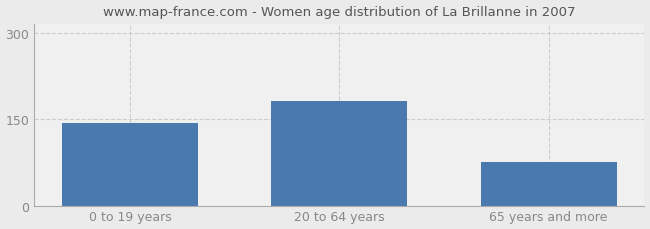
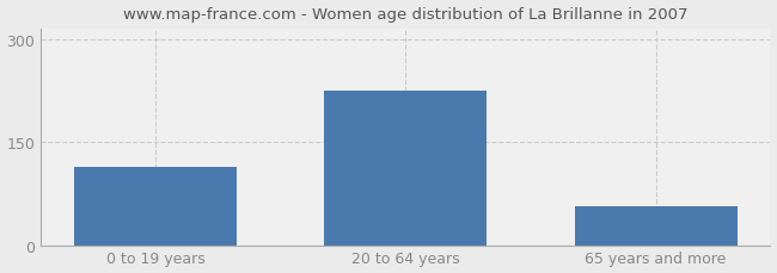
0 to 19 years: 143 -> 114
20 to 64 years: 182 -> 226
65 years and more: 75 -> 56
